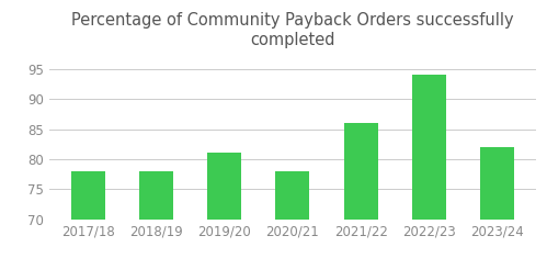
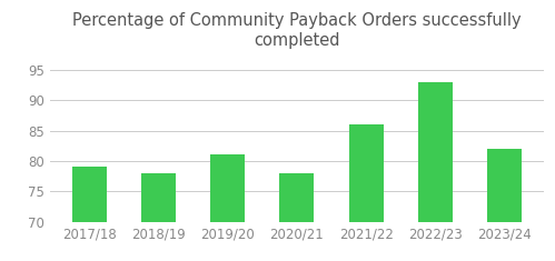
2017/18: 78 -> 79
2022/23: 94 -> 93
